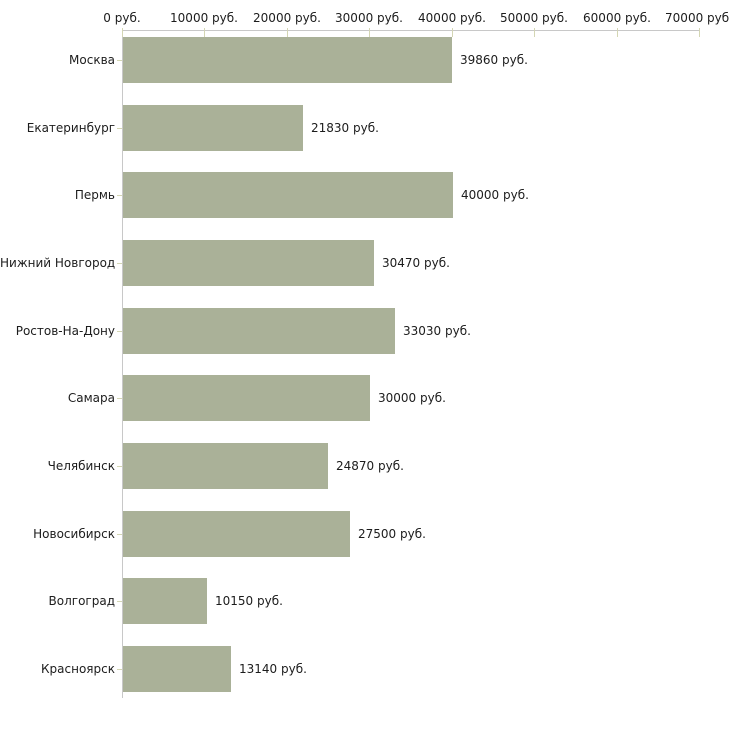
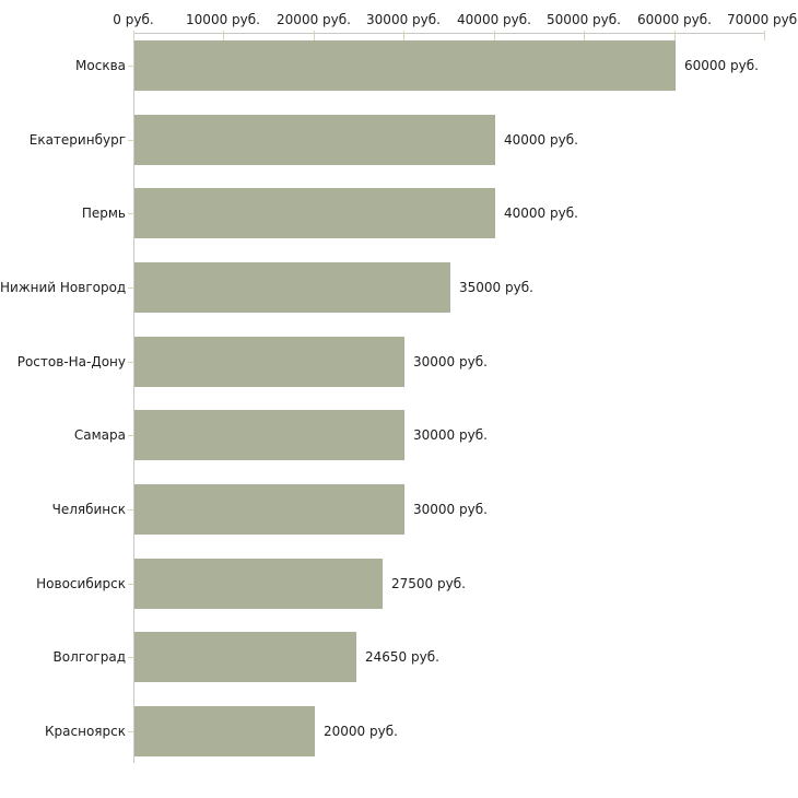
Москва: 39860 -> 60000
Екатеринбург: 21830 -> 40000
Нижний Новгород: 30470 -> 35000
Ростов-На-Дону: 33030 -> 30000
Челябинск: 24870 -> 30000
Волгоград: 10150 -> 24650
Красноярск: 13140 -> 20000
